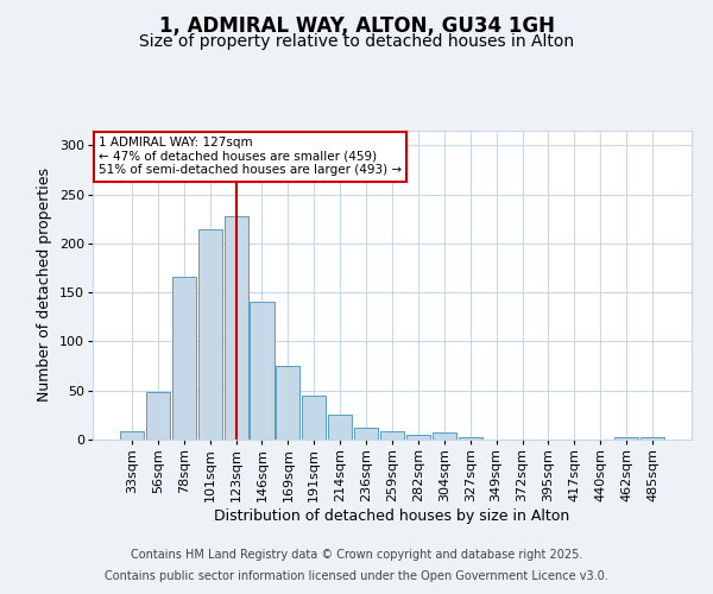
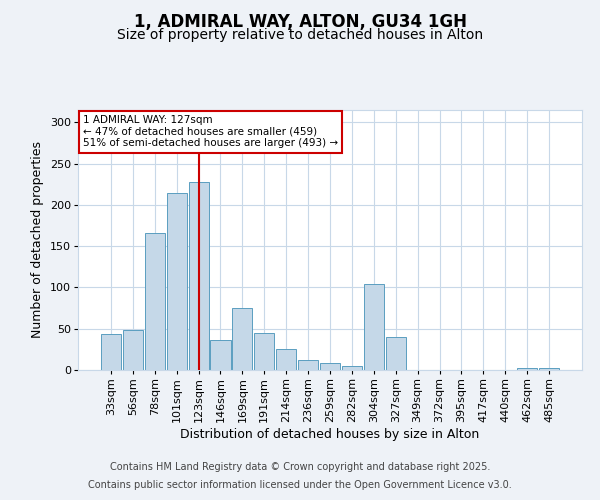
33sqm: 8 -> 44
146sqm: 140 -> 36
304sqm: 7 -> 104
327sqm: 3 -> 40
